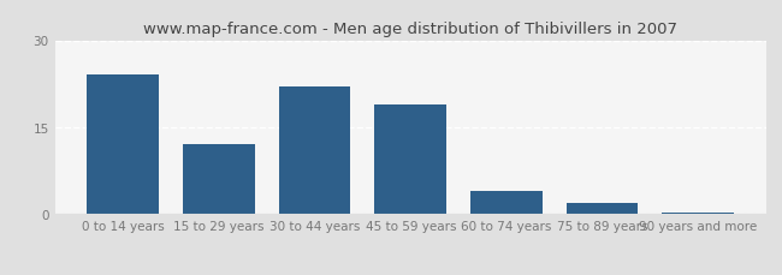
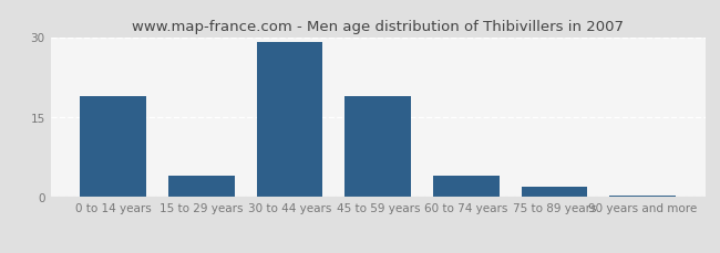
0 to 14 years: 24.0 -> 19.0
15 to 29 years: 12.0 -> 4.0
30 to 44 years: 22.0 -> 29.0
